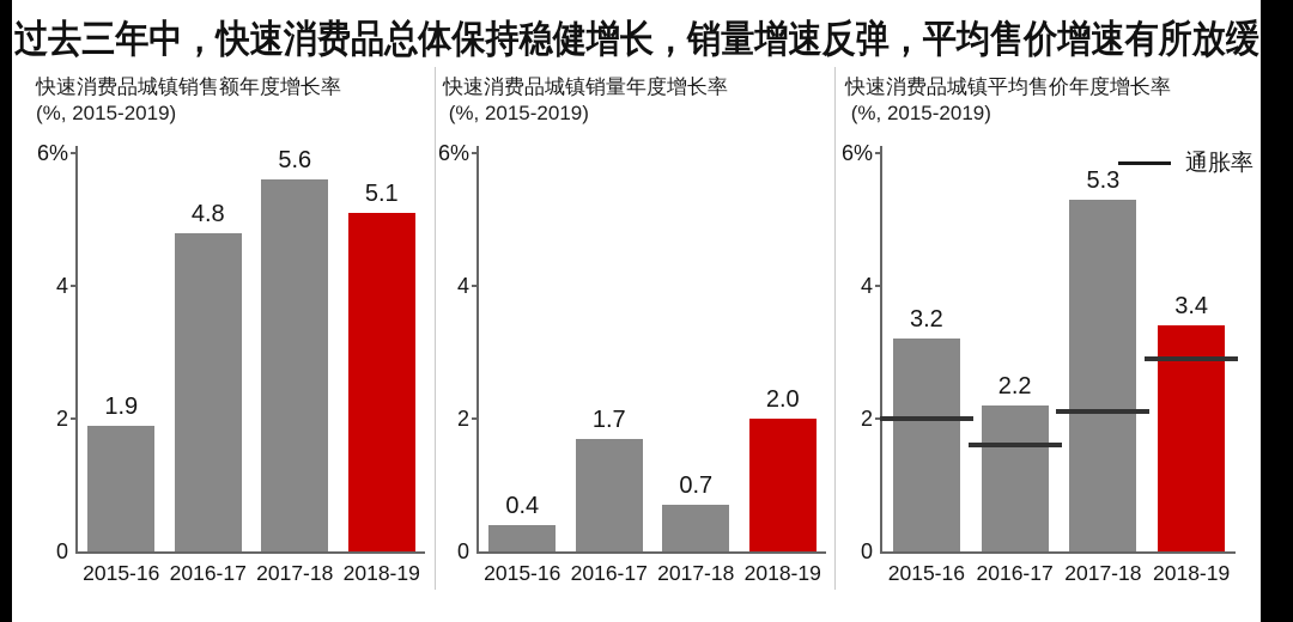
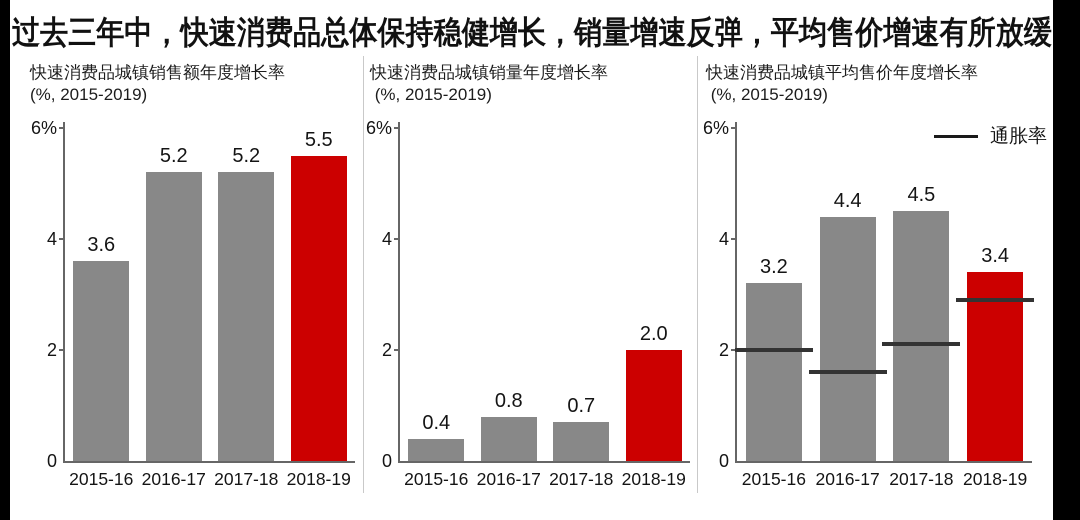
快速消费品城镇销售额年度增长率/2015-16: 1.9 -> 3.6
快速消费品城镇销售额年度增长率/2016-17: 4.8 -> 5.2
快速消费品城镇销售额年度增长率/2017-18: 5.6 -> 5.2
快速消费品城镇销售额年度增长率/2018-19: 5.1 -> 5.5
快速消费品城镇销量年度增长率/2016-17: 1.7 -> 0.8
快速消费品城镇平均售价年度增长率/2016-17: 2.2 -> 4.4
快速消费品城镇平均售价年度增长率/2017-18: 5.3 -> 4.5
